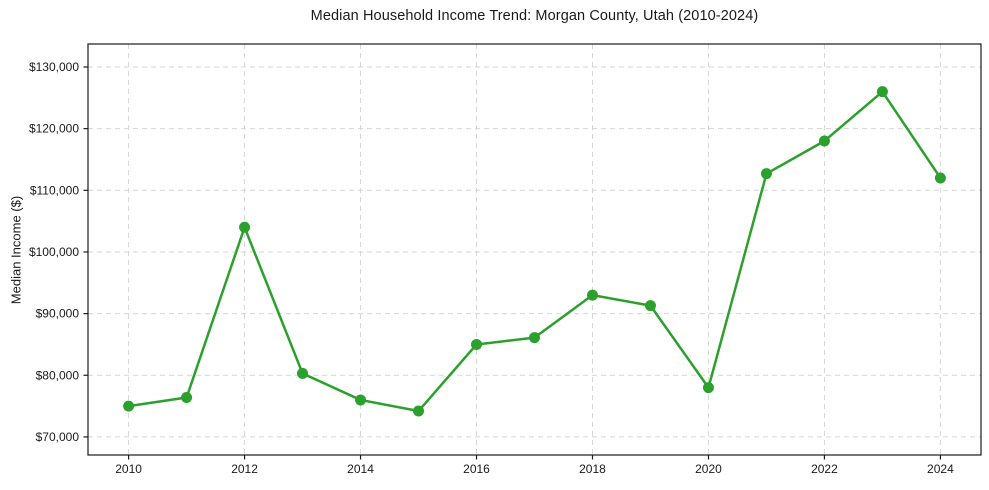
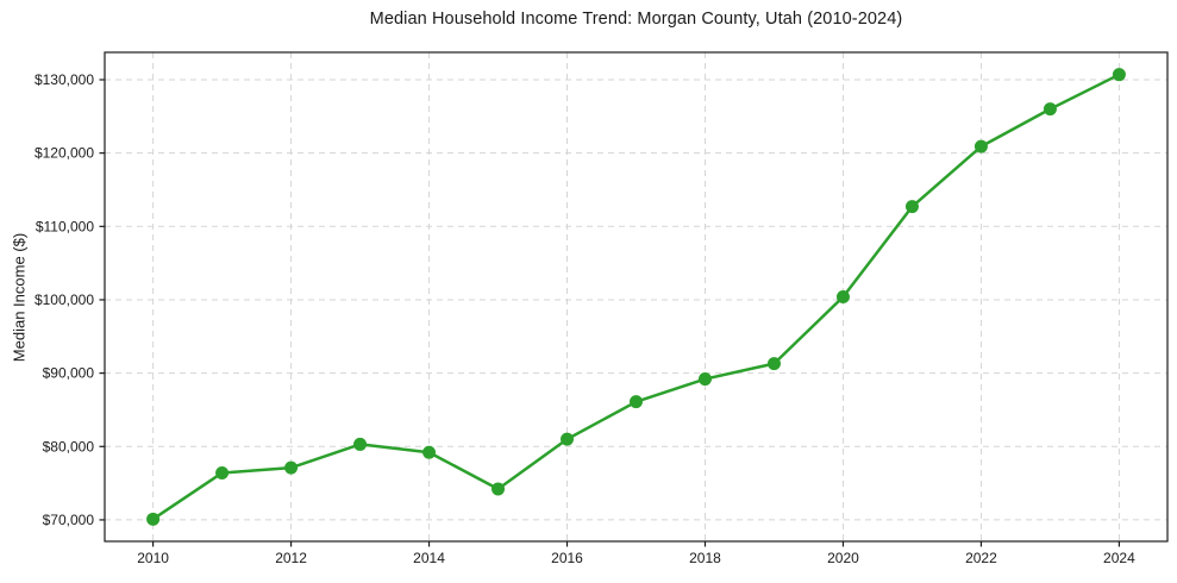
2010: $75000 -> $70000
2012: $104000 -> $77000
2014: $76000 -> $79000
2016: $85000 -> $81000
2018: $93000 -> $89000
2020: $78000 -> $100000
2022: $118000 -> $121000
2024: $112000 -> $131000
